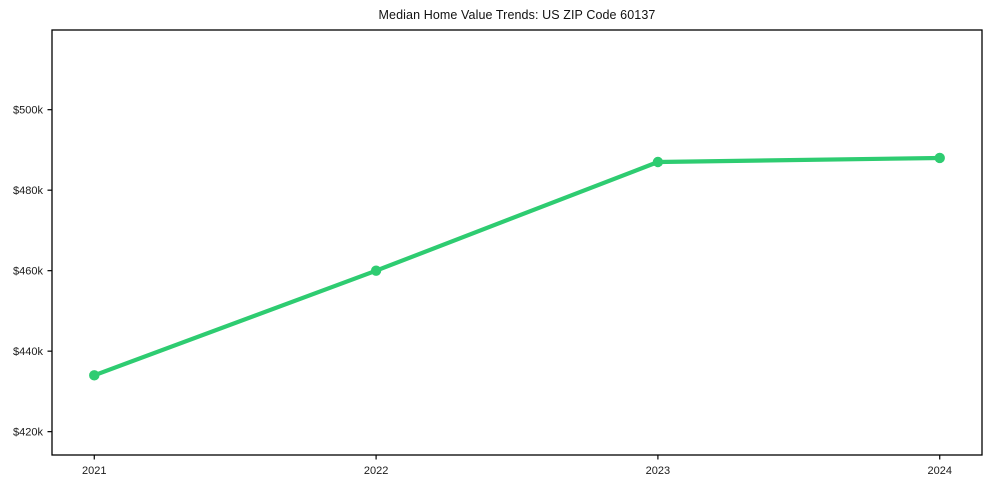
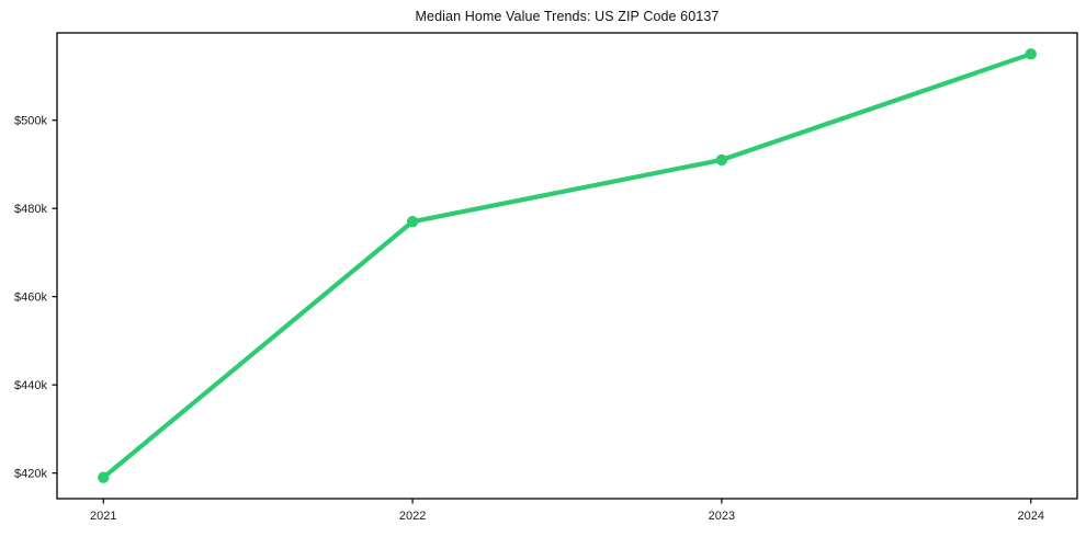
2021: $434k -> $419k
2022: $460k -> $477k
2023: $487k -> $491k
2024: $488k -> $515k
